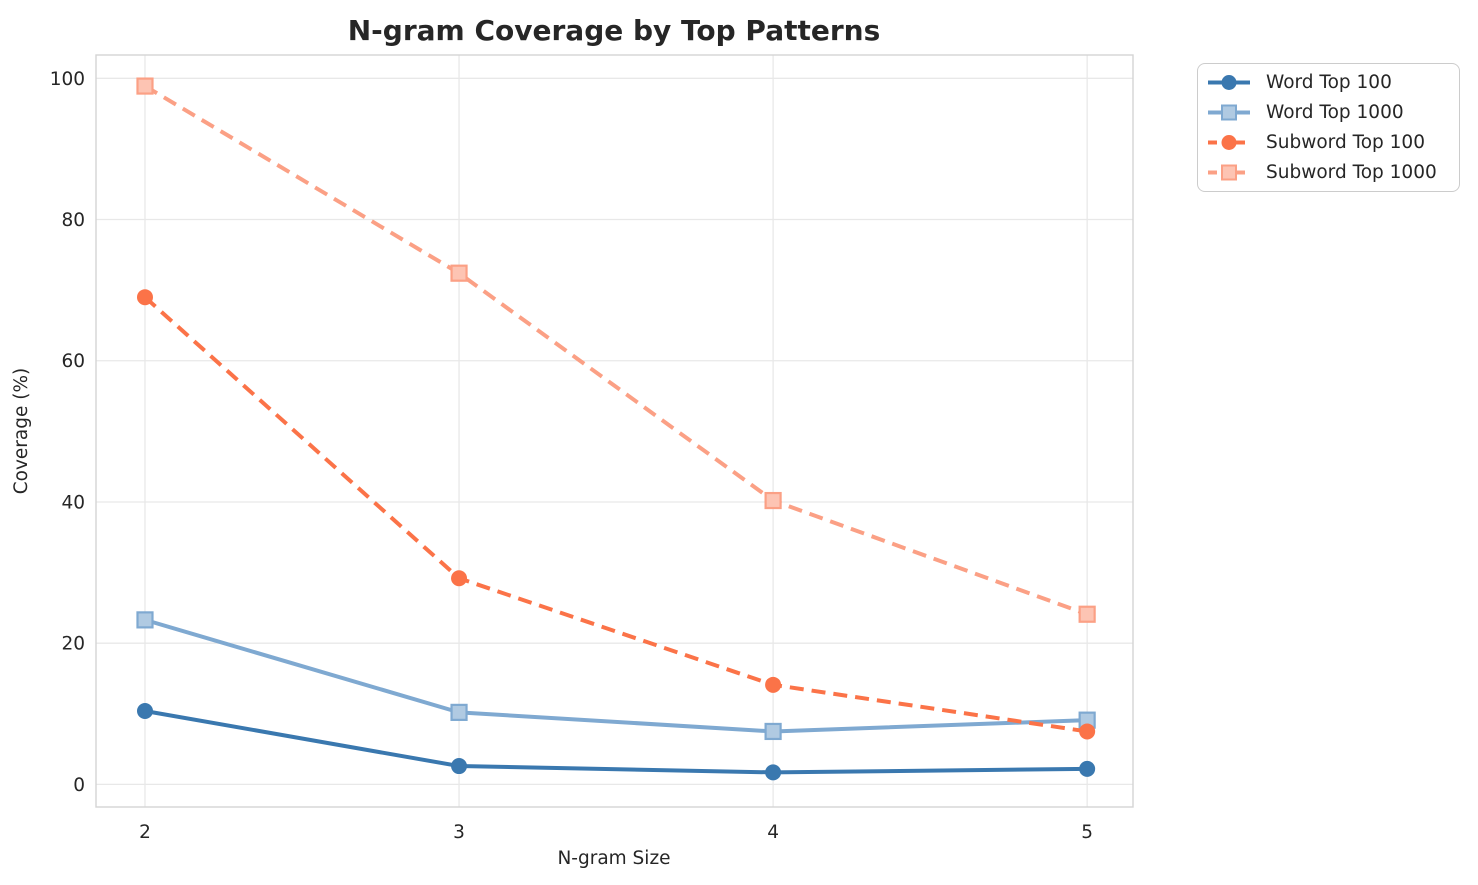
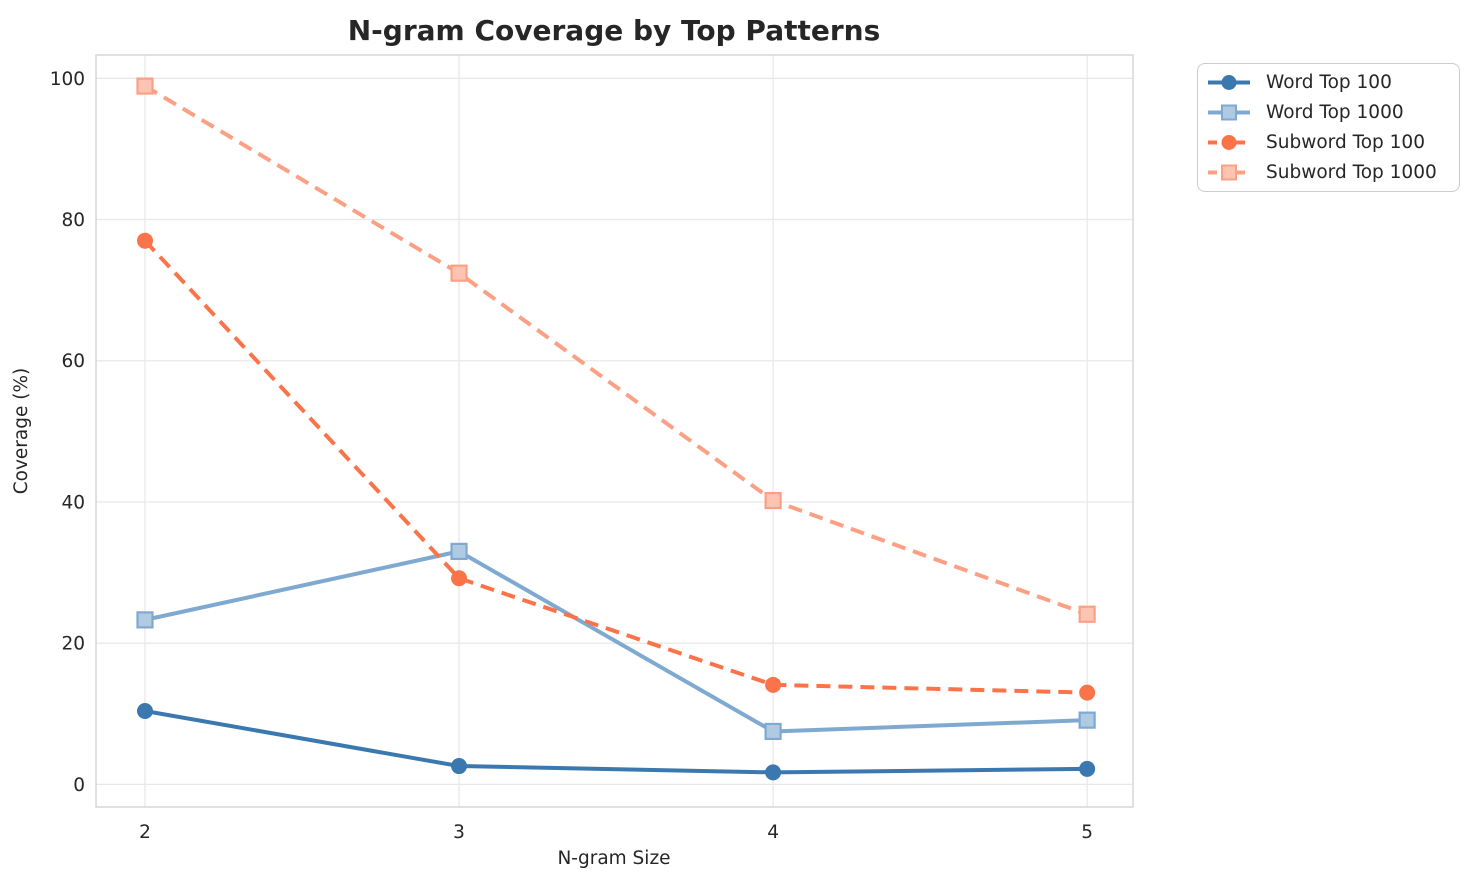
Subword Top 100/2: 69 -> 77
Word Top 1000/3: 10 -> 33
Subword Top 100/5: 8 -> 13
